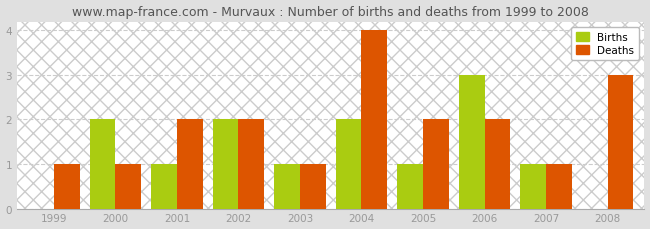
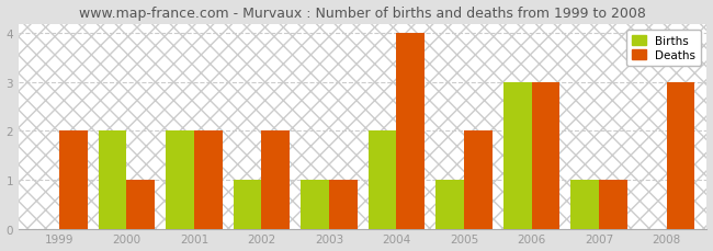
Deaths/1999: 1 -> 2
Births/2001: 1 -> 2
Births/2002: 2 -> 1
Deaths/2006: 2 -> 3
